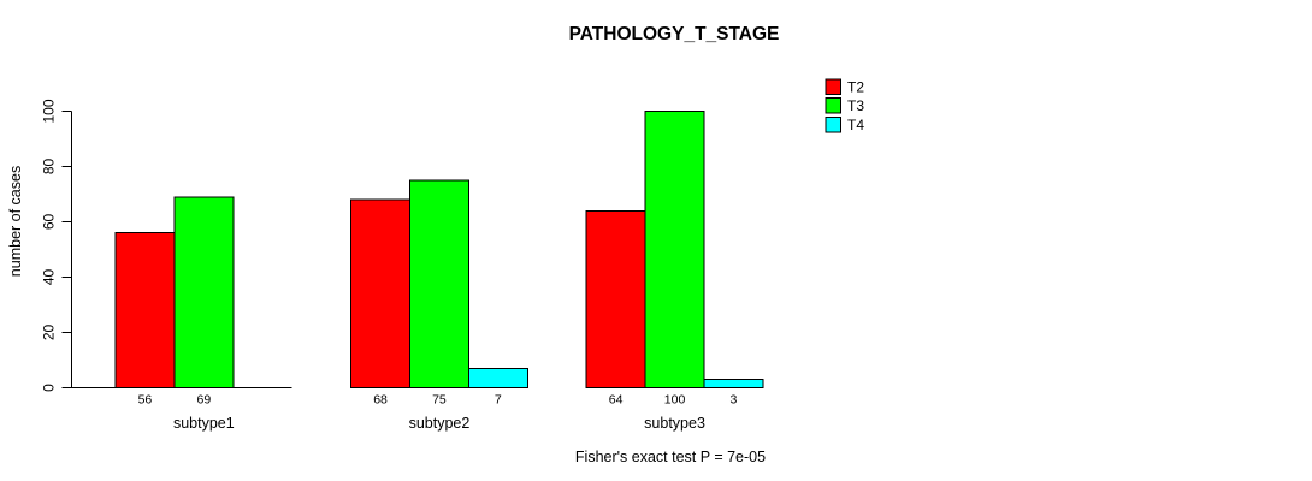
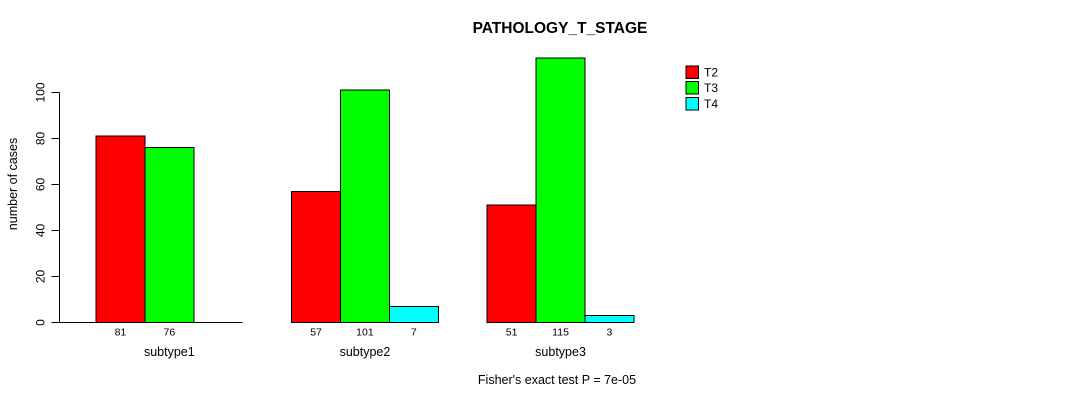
T2/subtype1: 56 -> 81
T3/subtype1: 69 -> 76
T2/subtype2: 68 -> 57
T3/subtype2: 75 -> 101
T2/subtype3: 64 -> 51
T3/subtype3: 100 -> 115
